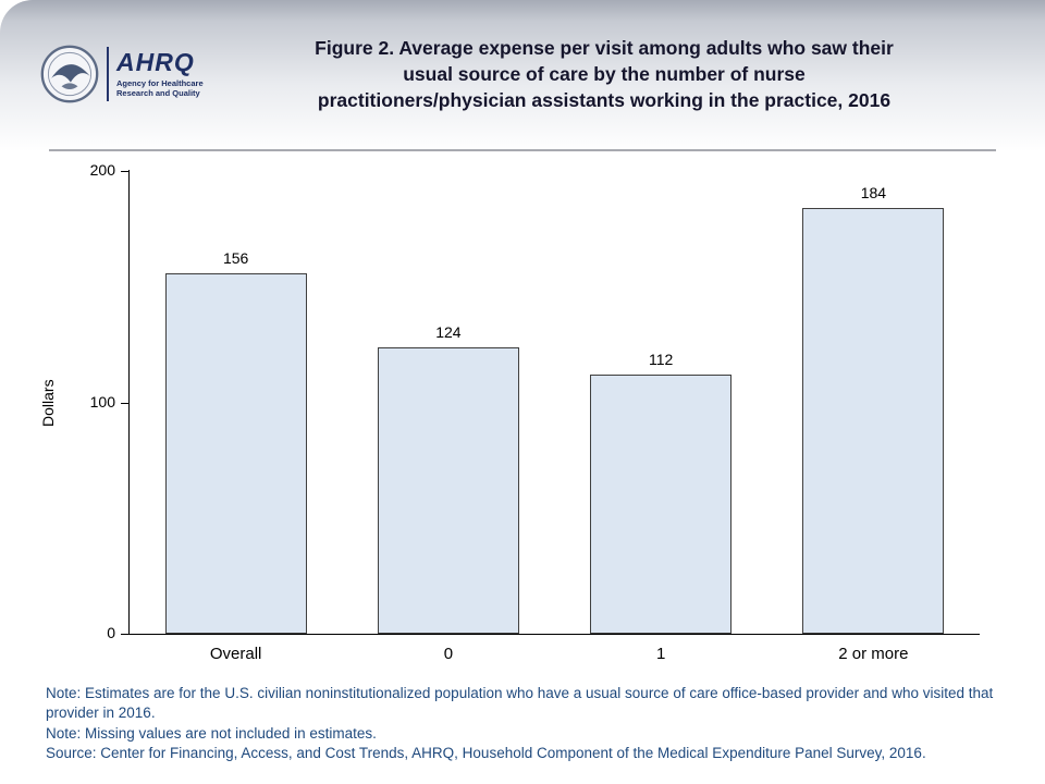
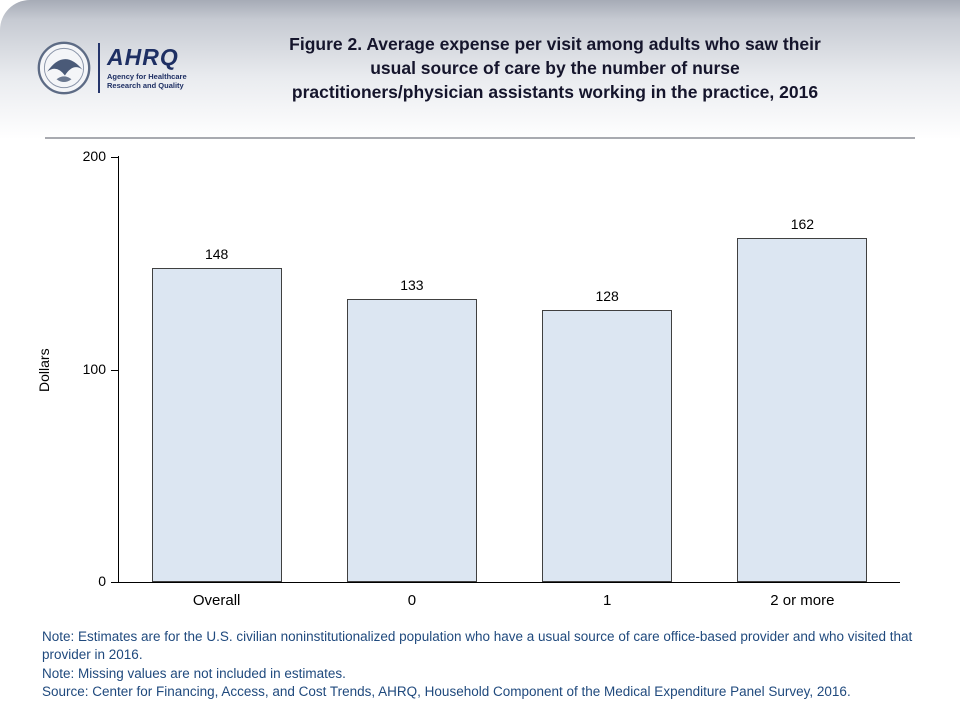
Overall: 156 -> 148
0: 124 -> 133
1: 112 -> 128
2 or more: 184 -> 162
